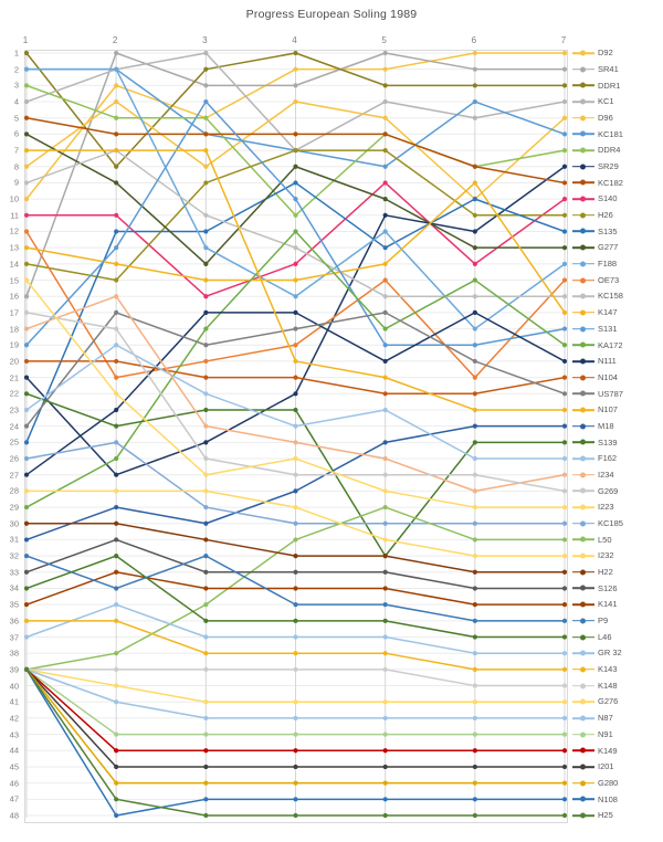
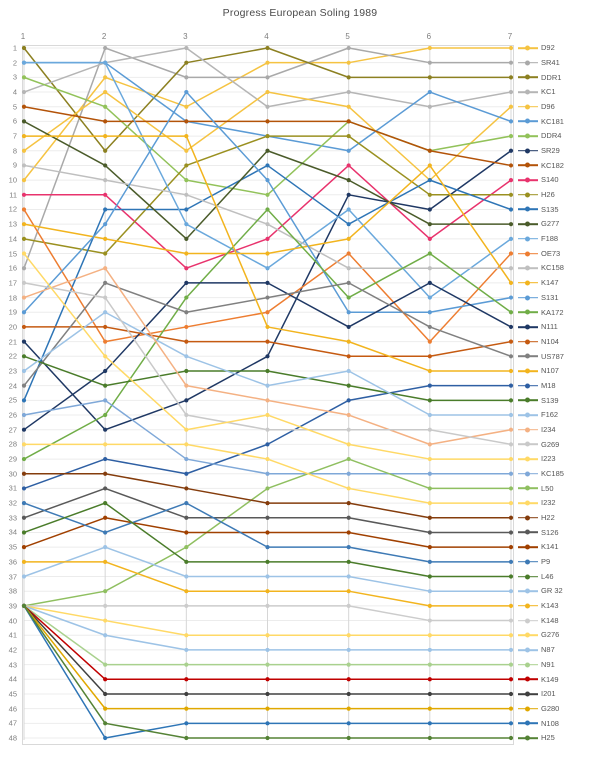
KC158/2: 7 -> 10
DDR4/3: 5 -> 10
KC1/4: 7 -> 5
S139/5: 32 -> 24
